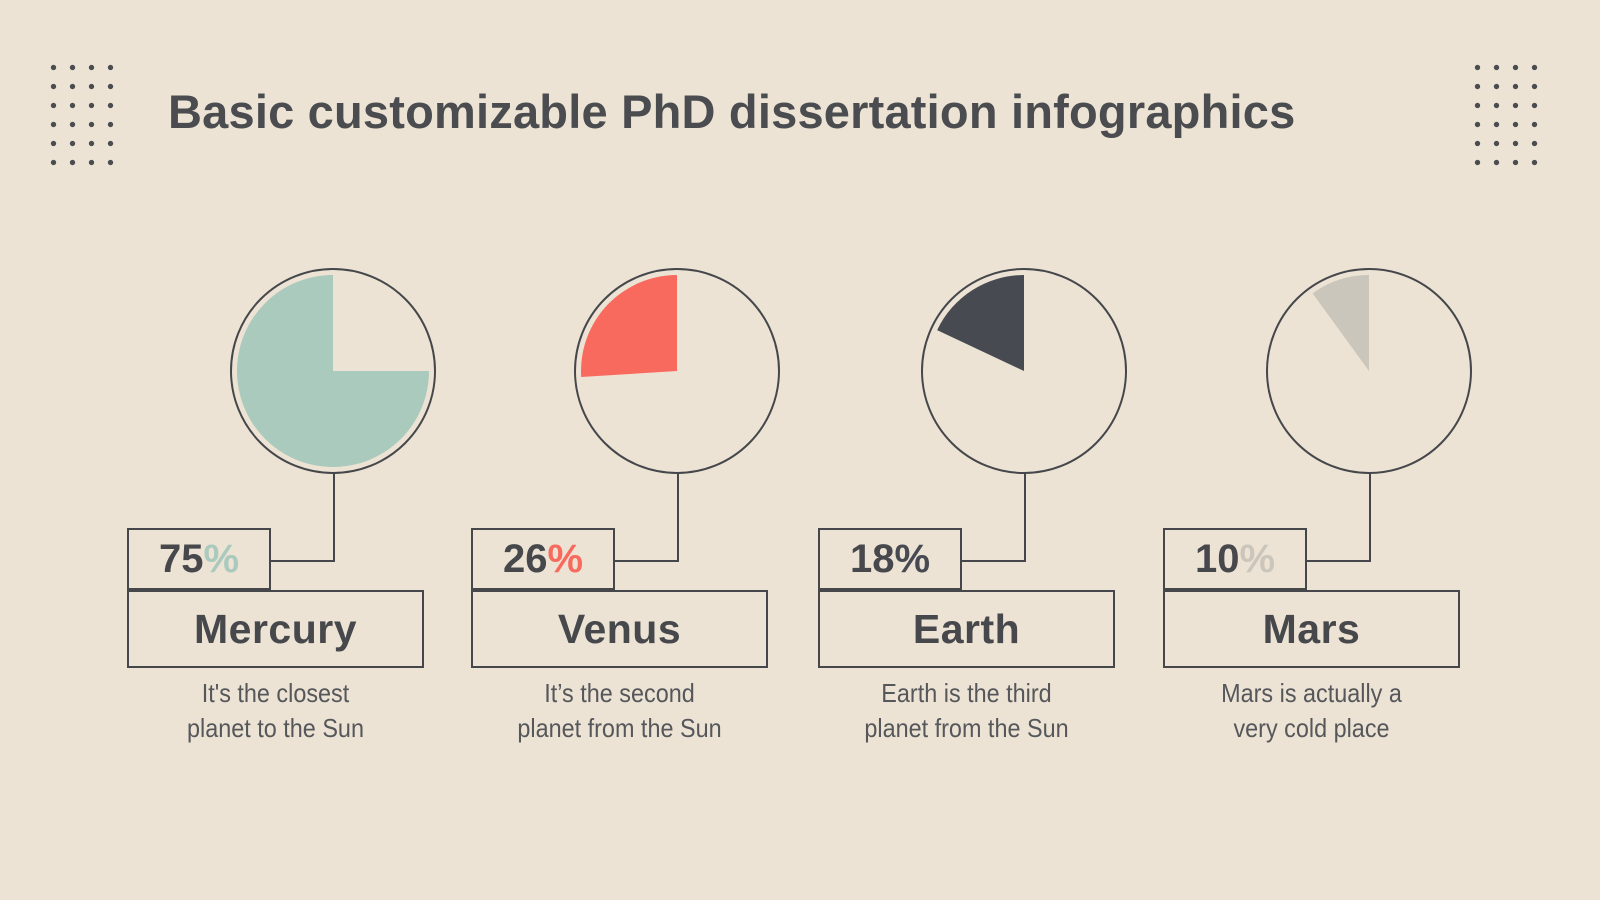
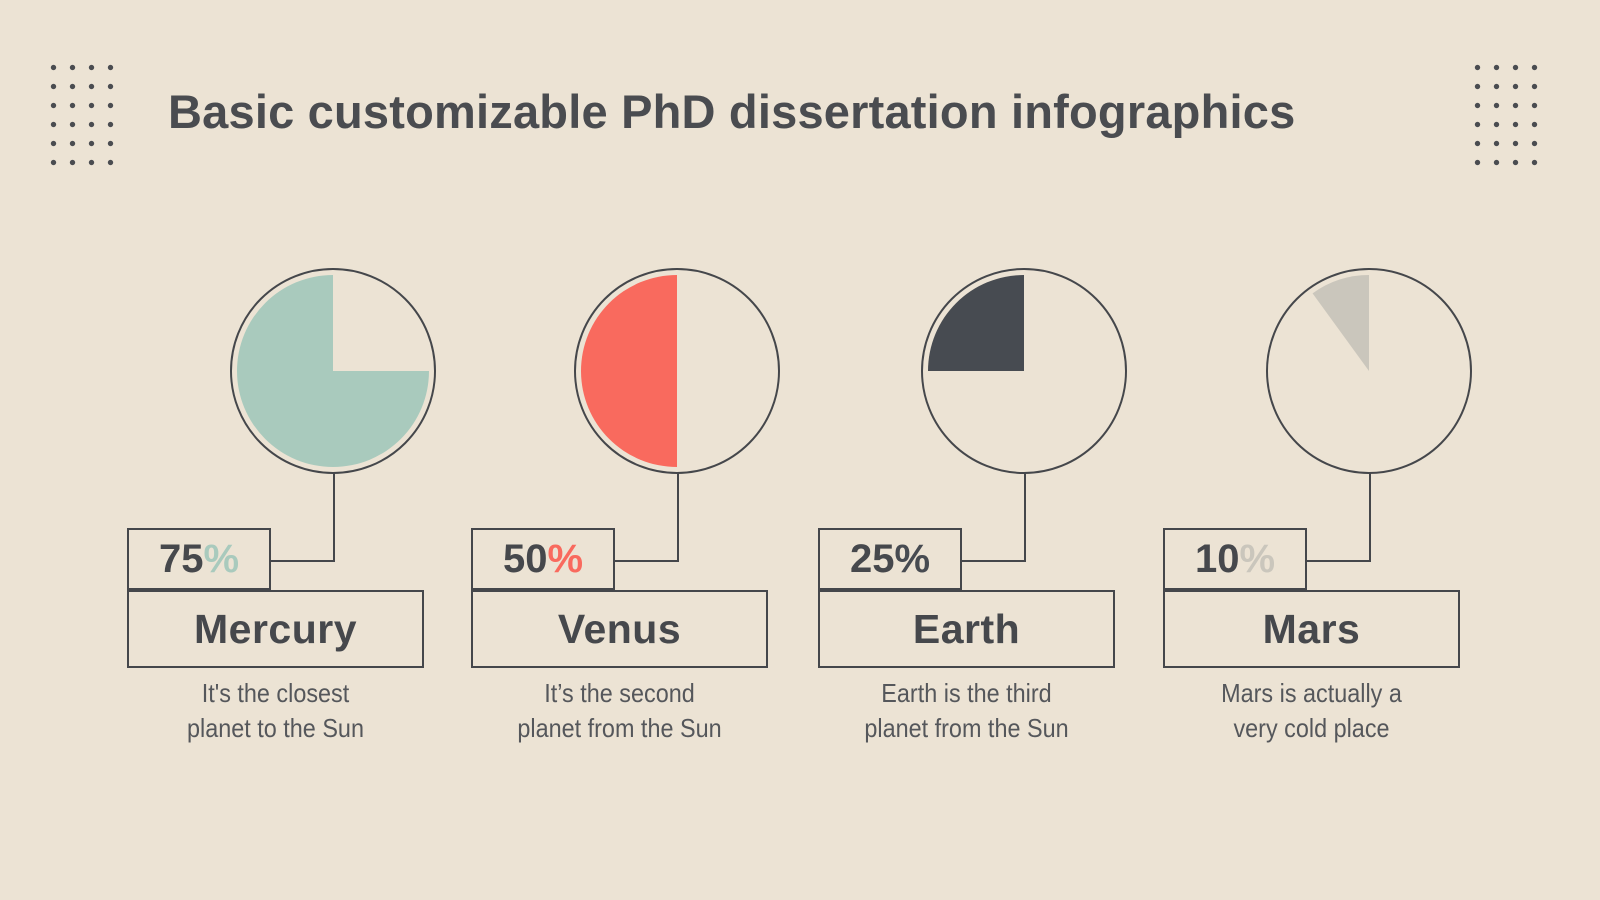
Venus: 26 -> 50
Earth: 18 -> 25
